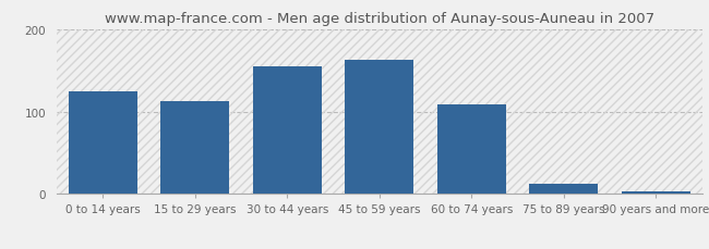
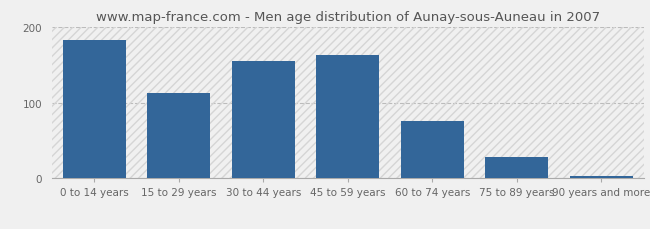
0 to 14 years: 124 -> 183
60 to 74 years: 108 -> 75
75 to 89 years: 12 -> 28
